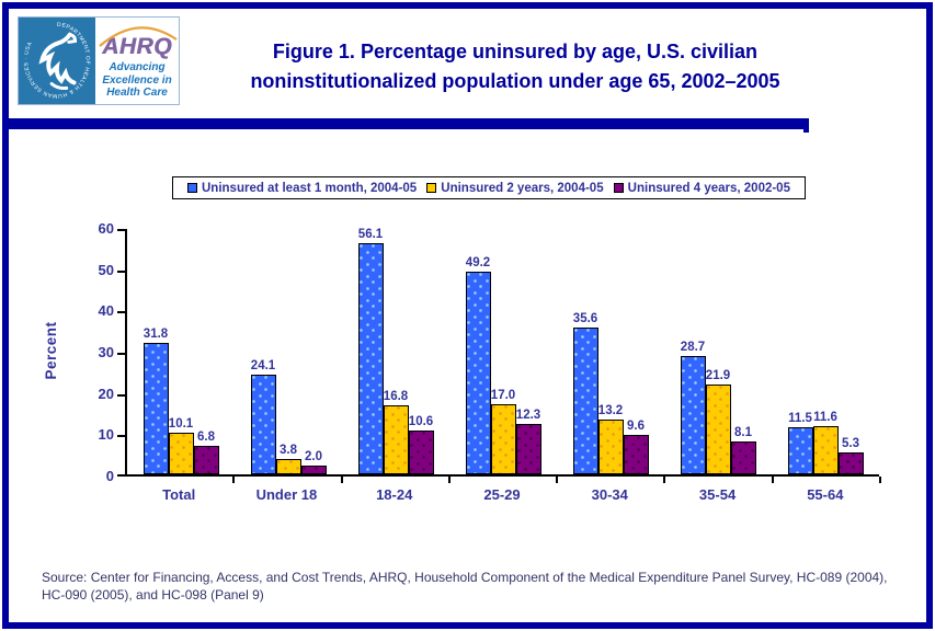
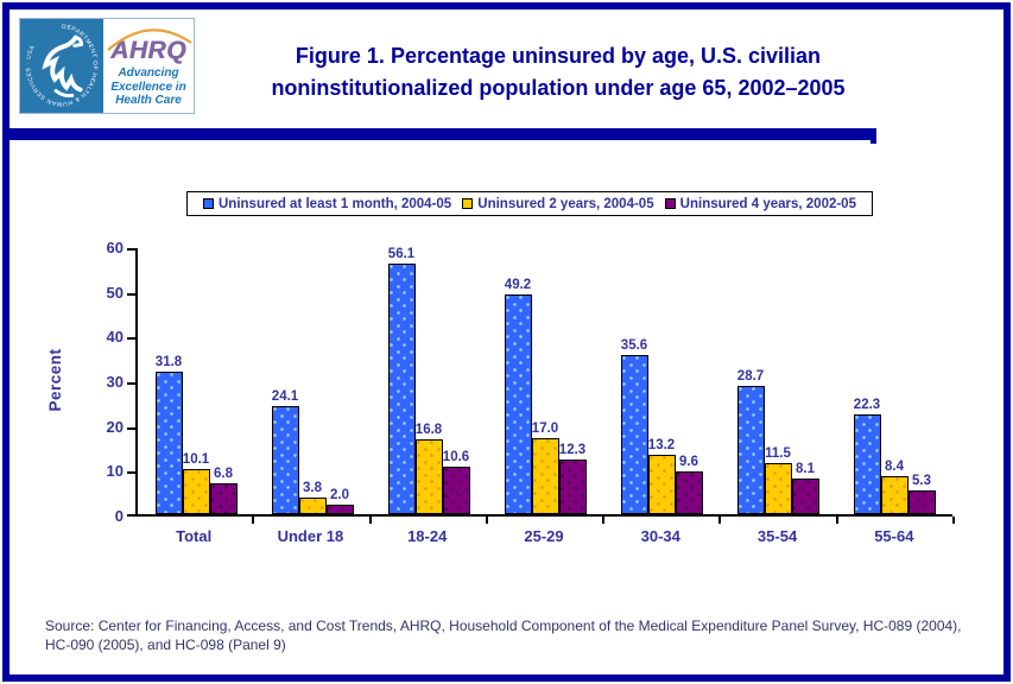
Uninsured 2 years, 2004-05/35-54: 21.9 -> 11.5
Uninsured at least 1 month, 2004-05/55-64: 11.5 -> 22.3
Uninsured 2 years, 2004-05/55-64: 11.6 -> 8.4
